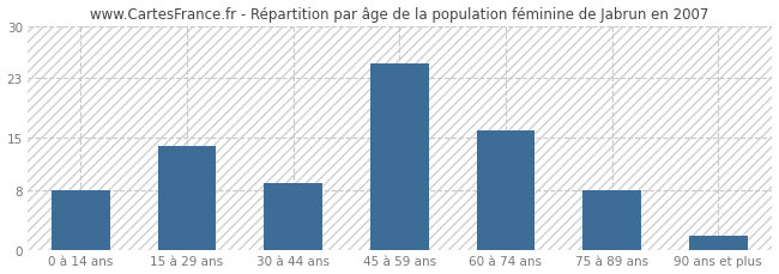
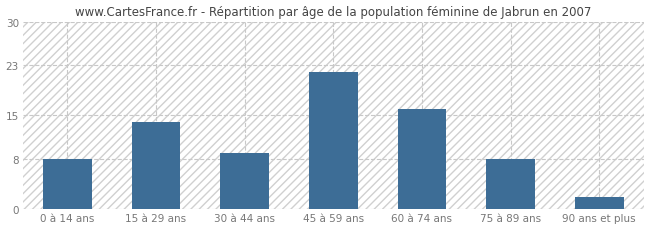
45 à 59 ans: 25 -> 22
